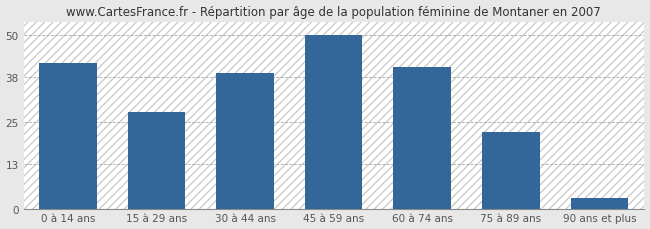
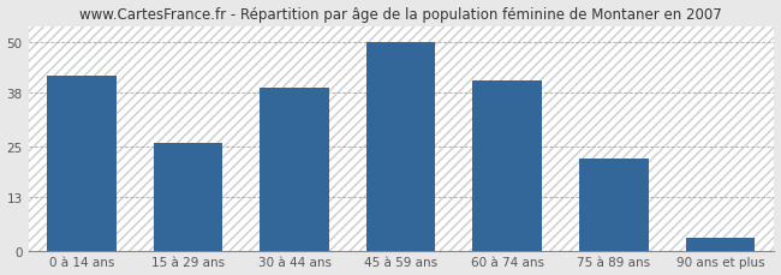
15 à 29 ans: 28 -> 26
